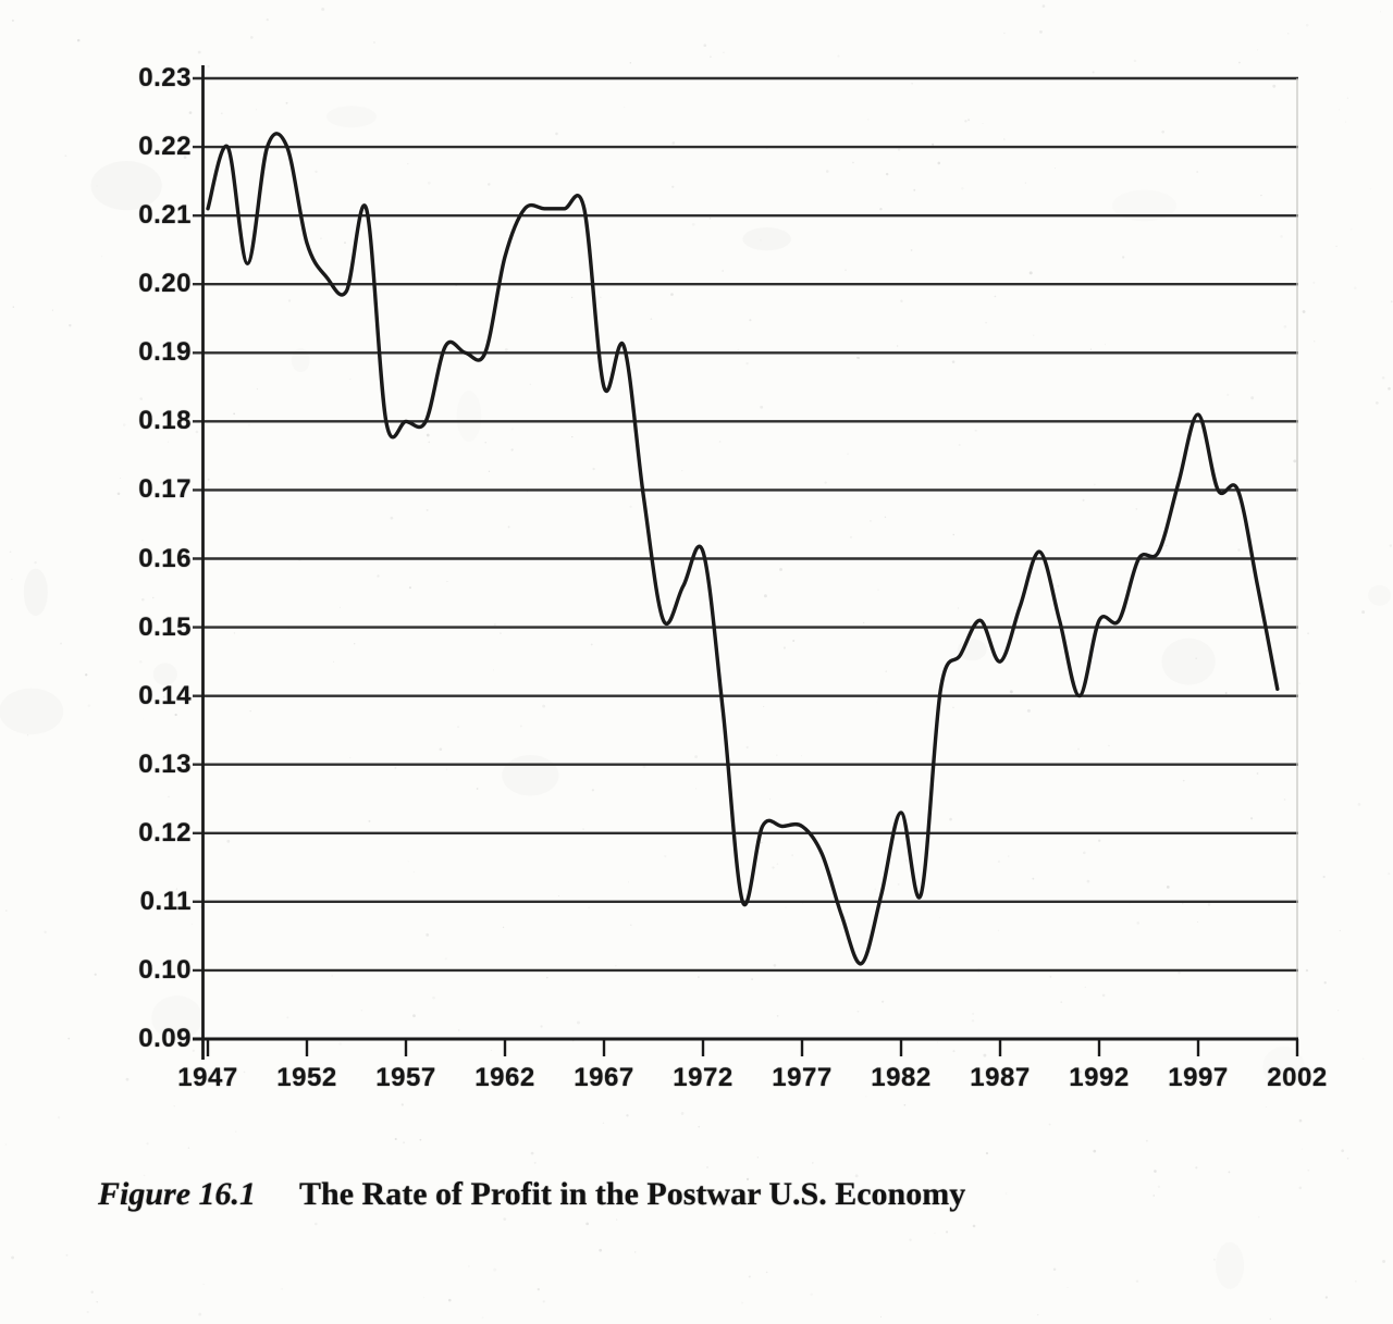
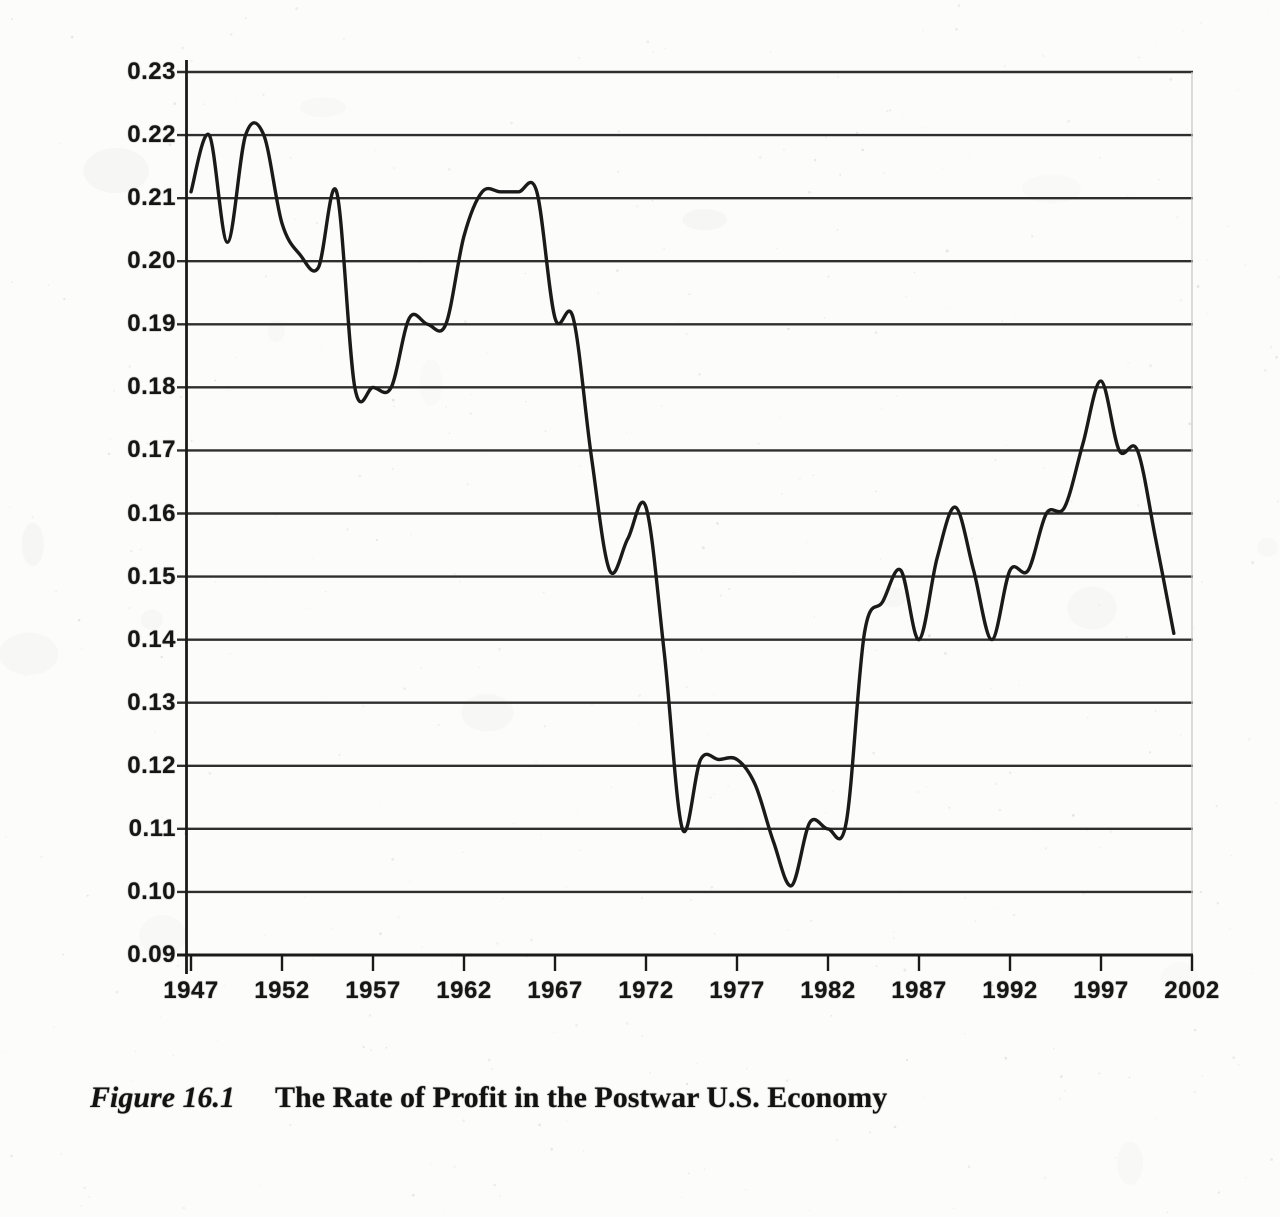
1967: 0.185 -> 0.191
1982: 0.123 -> 0.110
1987: 0.145 -> 0.140
